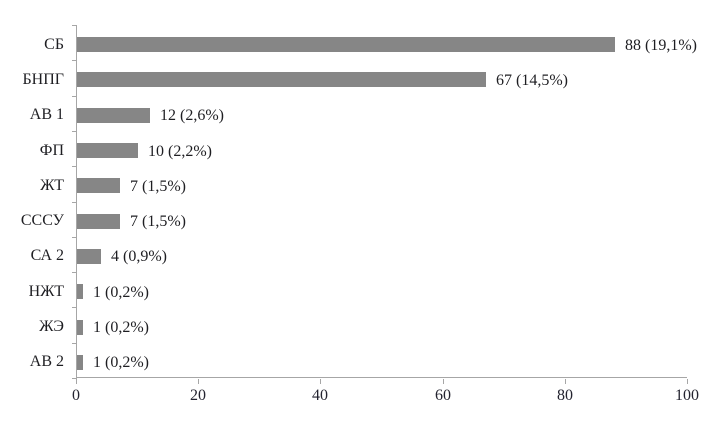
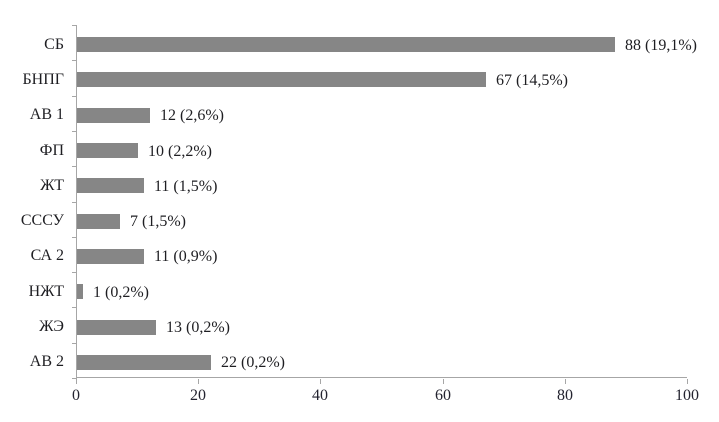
ЖТ: 7 -> 11
СА 2: 4 -> 11
ЖЭ: 1 -> 13
АВ 2: 1 -> 22
